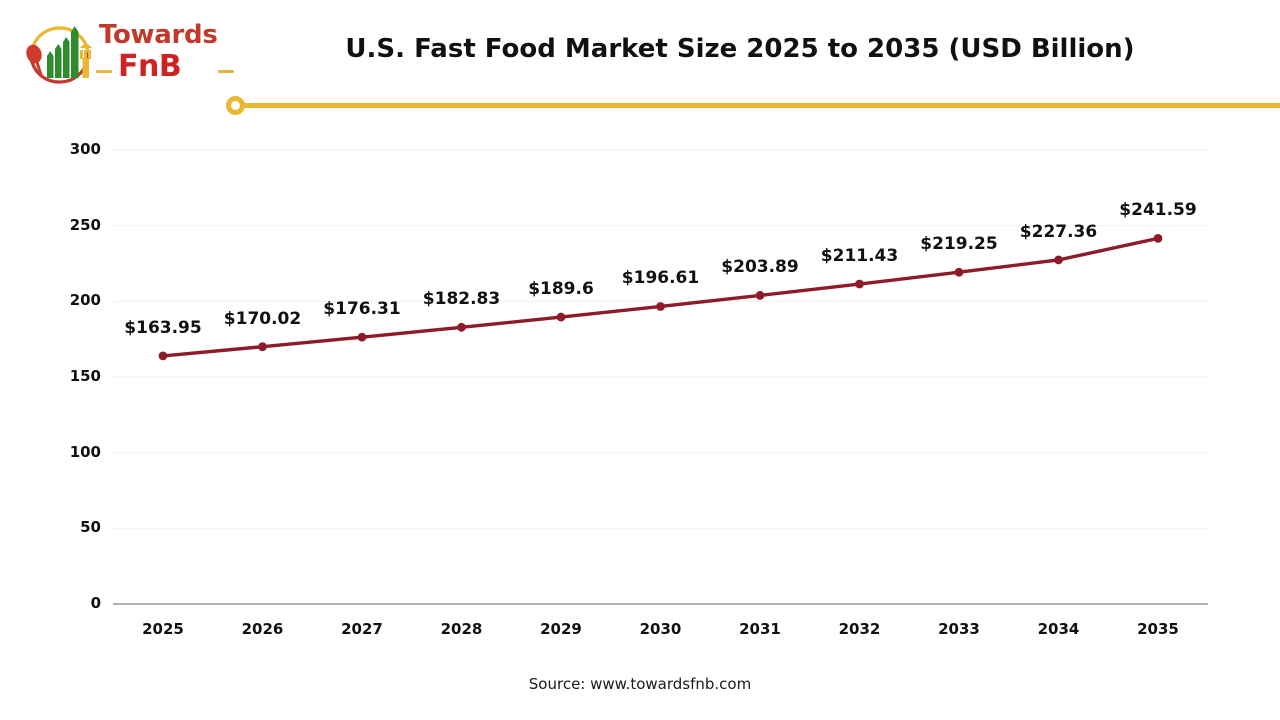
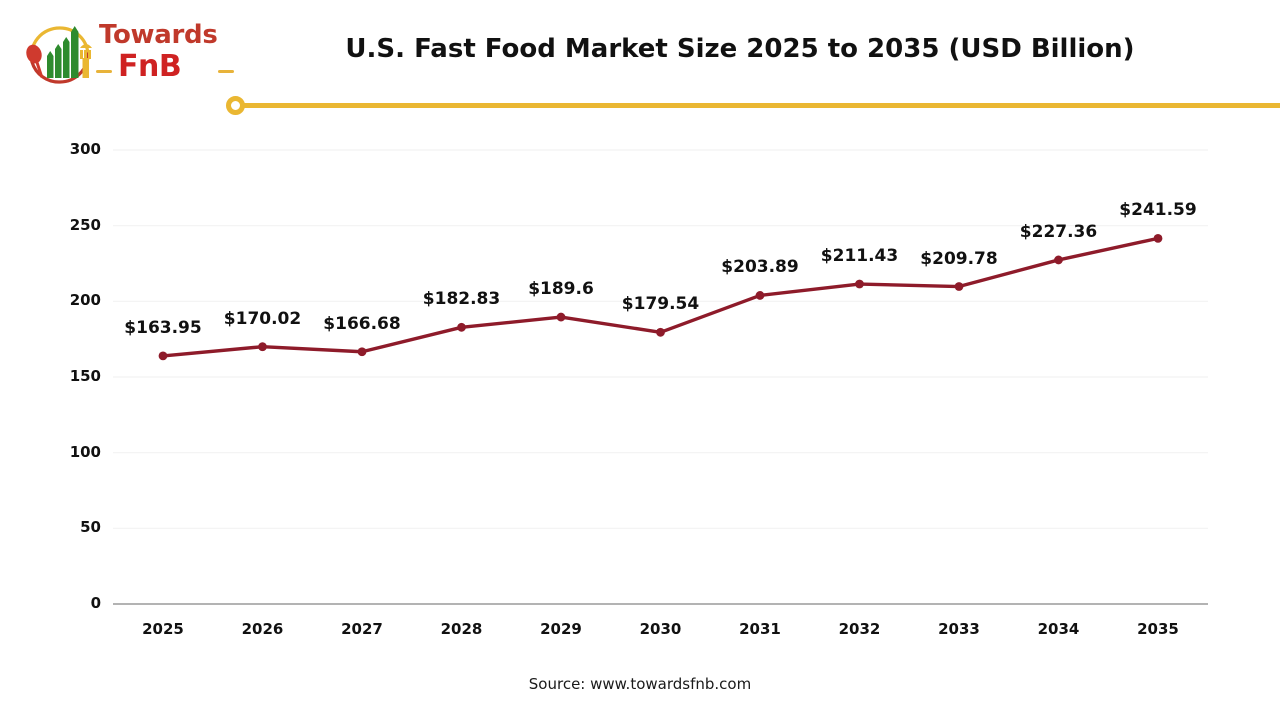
2027: $176.31 -> $166.68
2030: $196.61 -> $179.54
2033: $219.25 -> $209.78
